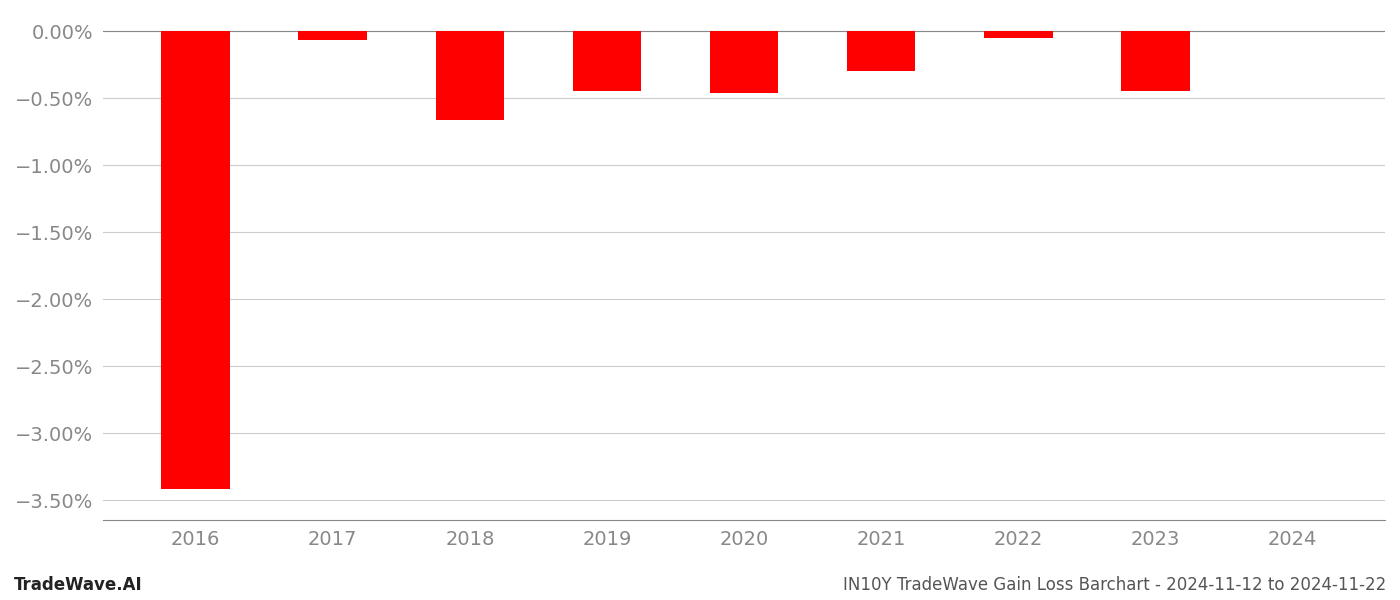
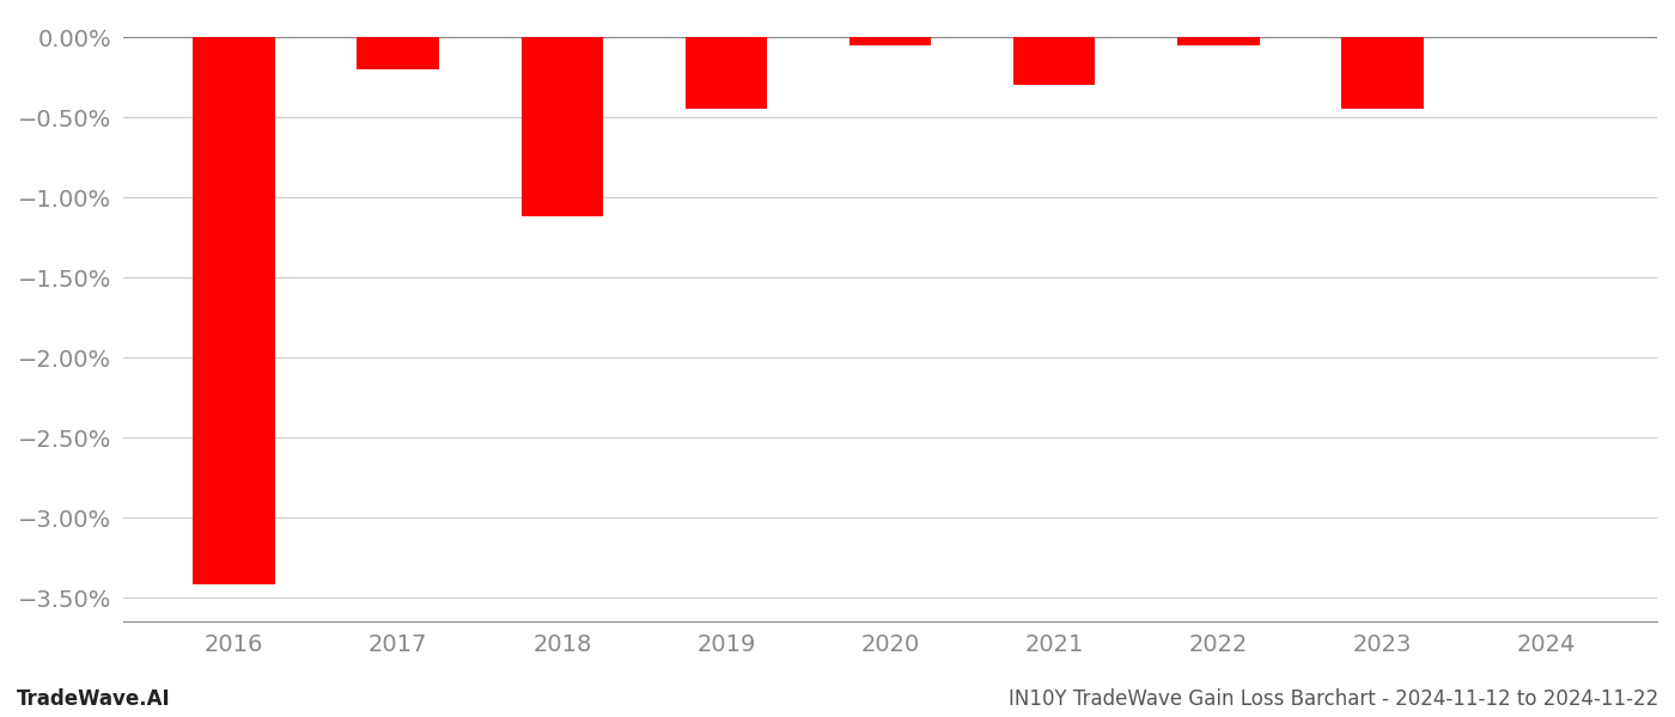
2017: -0.07% -> -0.20%
2018: -0.66% -> -1.12%
2020: -0.46% -> -0.05%
